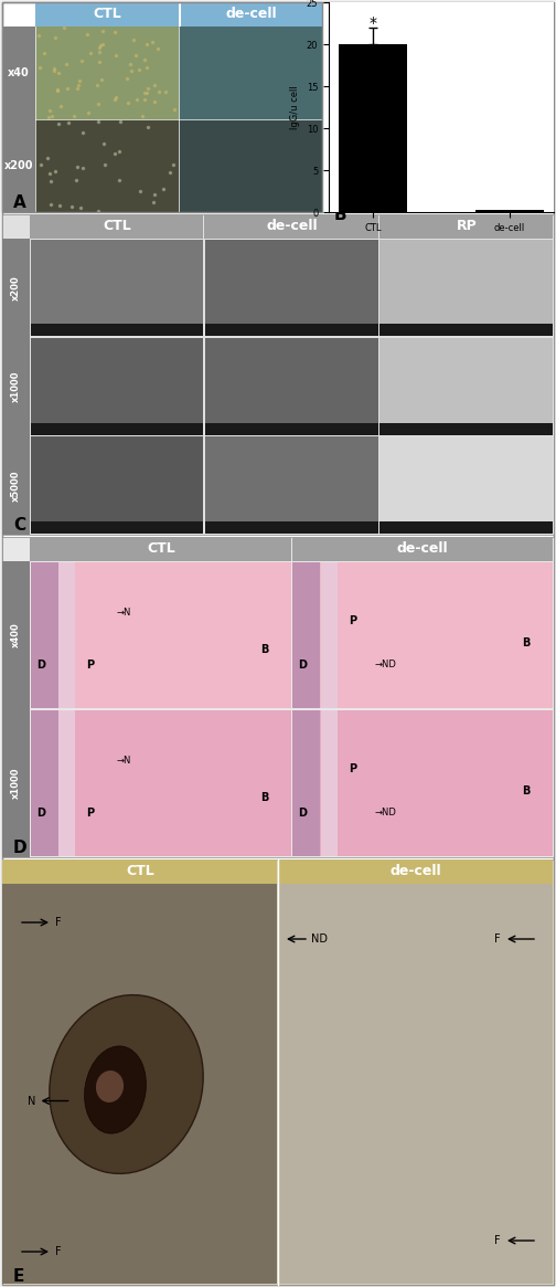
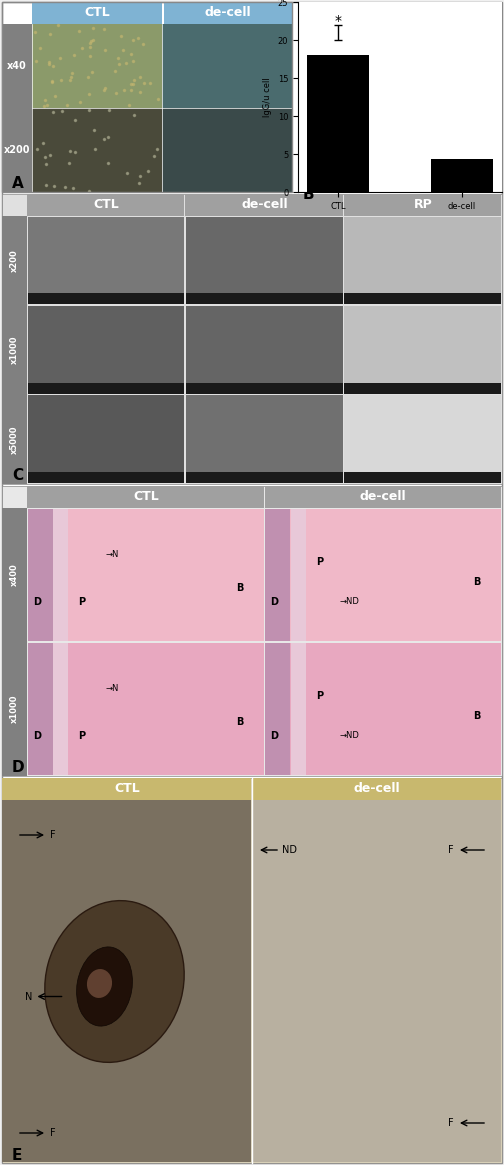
CTL: 20.0 -> 18.0
de-cell: 0.3 -> 4.4
